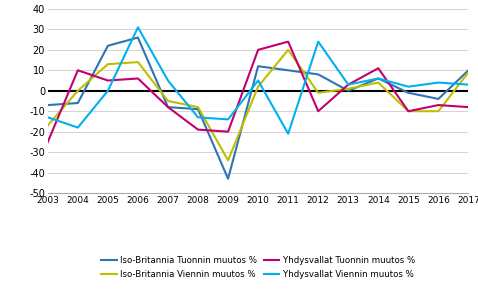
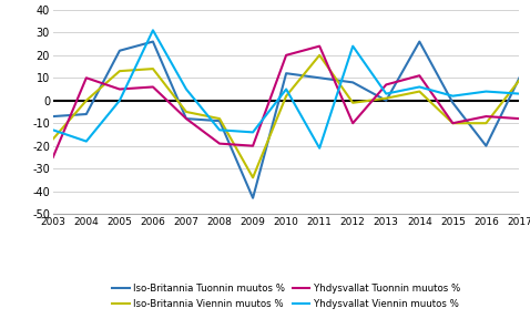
Yhdysvallat Tuonnin muutos %/2013: 3 -> 7
Iso-Britannia Tuonnin muutos %/2014: 6 -> 26
Iso-Britannia Tuonnin muutos %/2016: -4 -> -20
